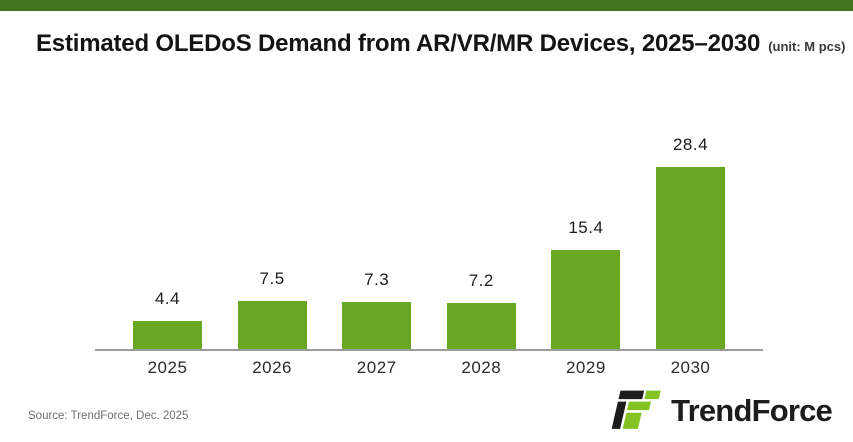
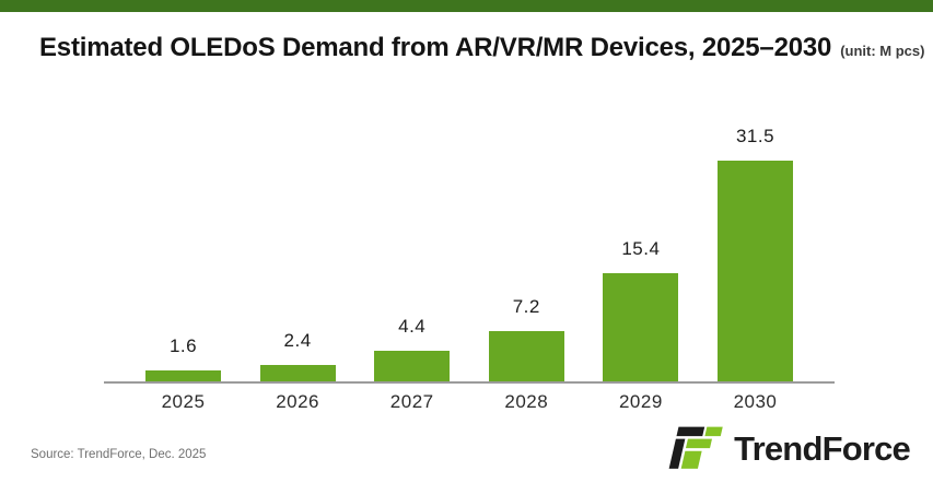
2025: 4.4 -> 1.6
2026: 7.5 -> 2.4
2027: 7.3 -> 4.4
2030: 28.4 -> 31.5
